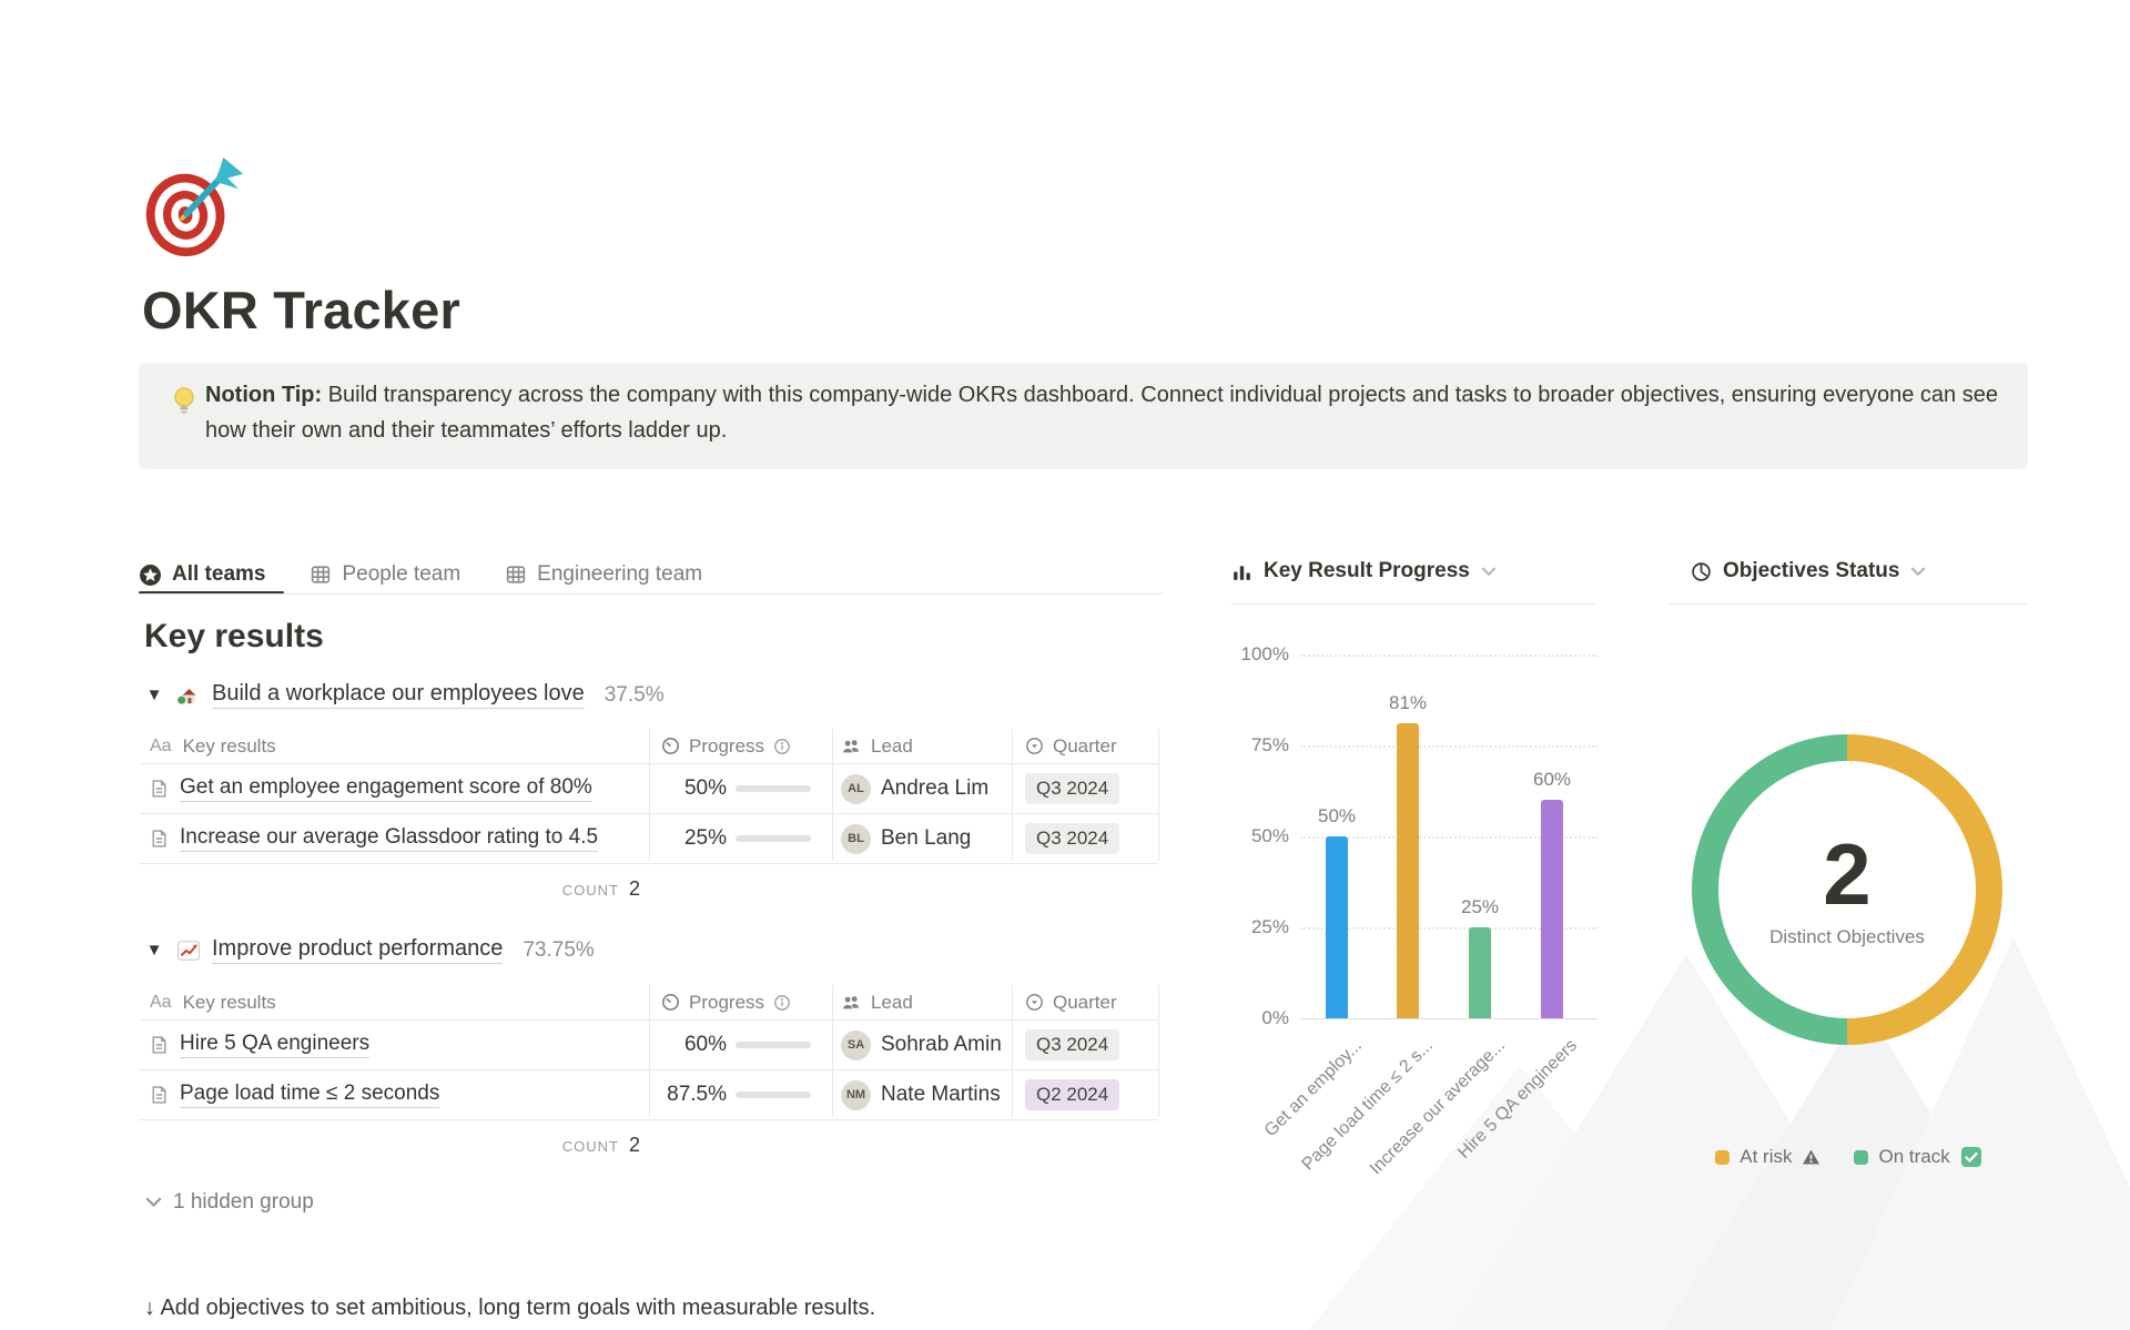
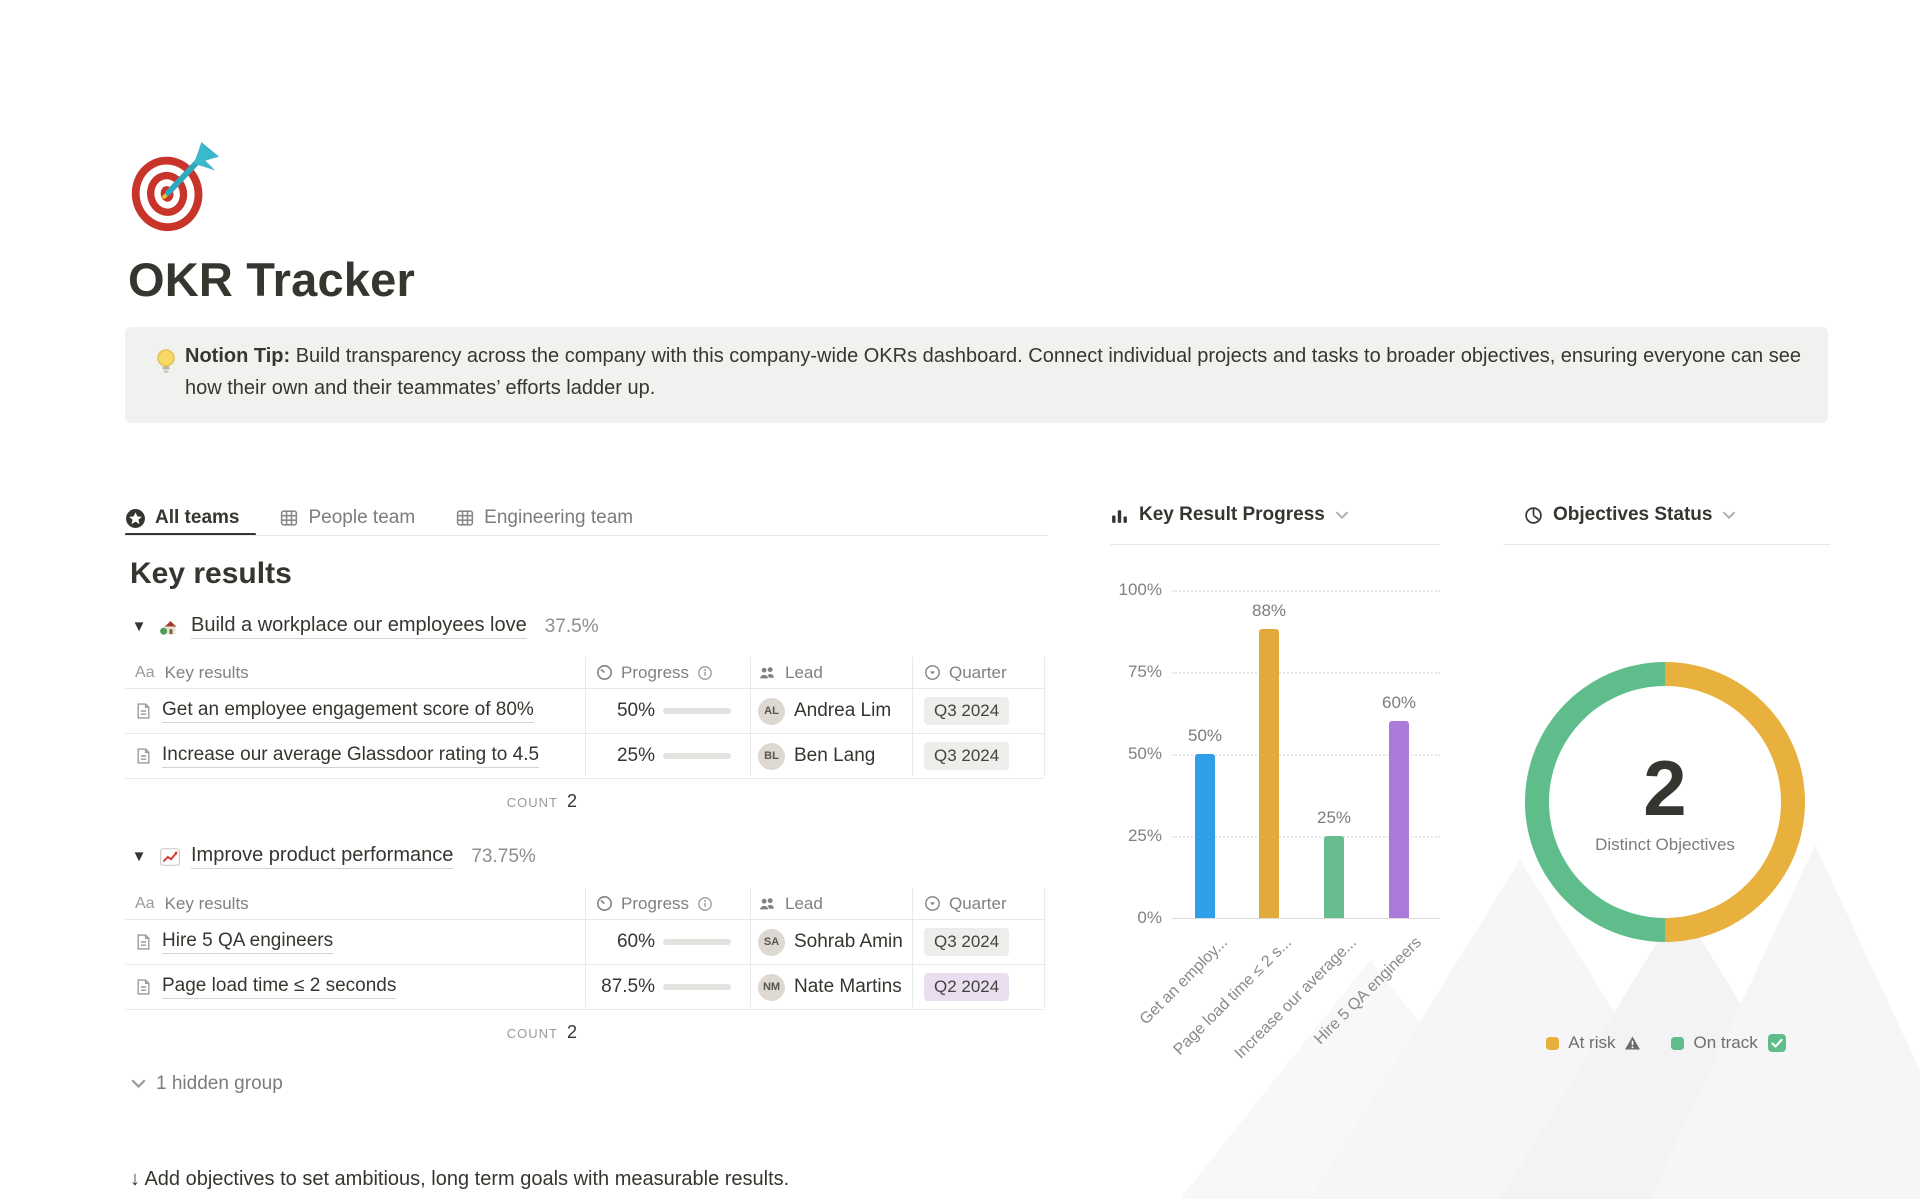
Key Result Progress/Page load time ≤ 2 s...: 81% -> 88%
